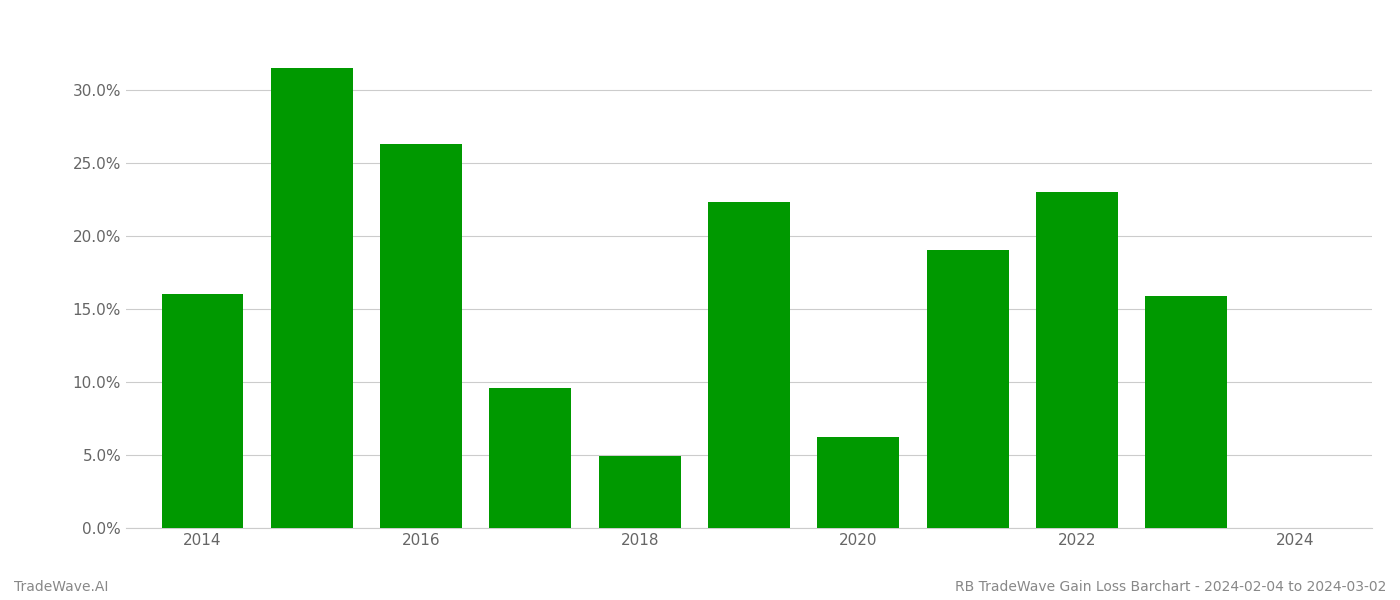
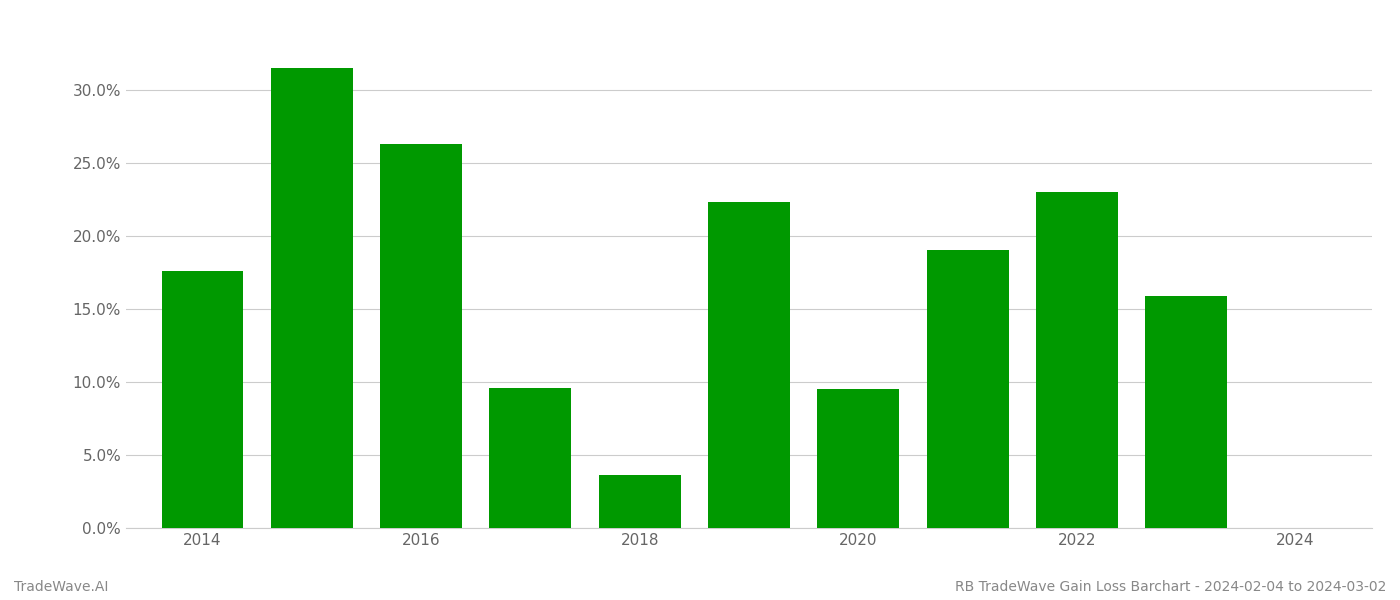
2014: 16.0% -> 17.6%
2018: 4.9% -> 3.6%
2020: 6.2% -> 9.5%
